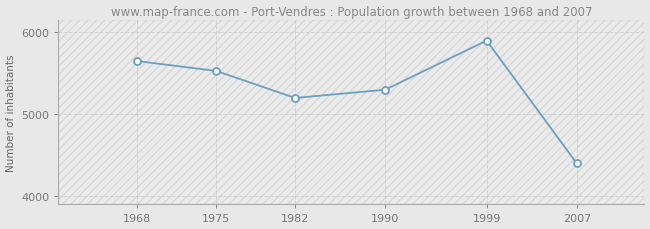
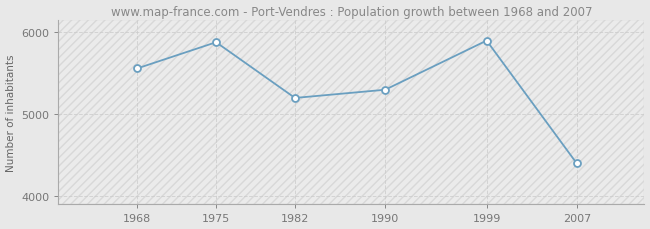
1968: 5650 -> 5560
1975: 5530 -> 5880
